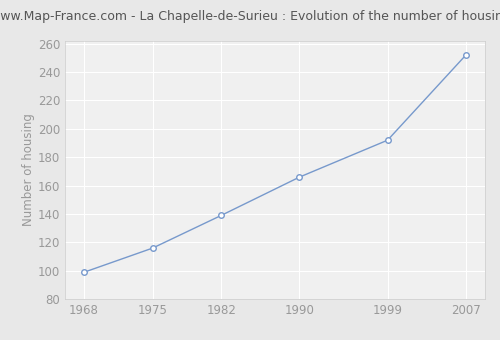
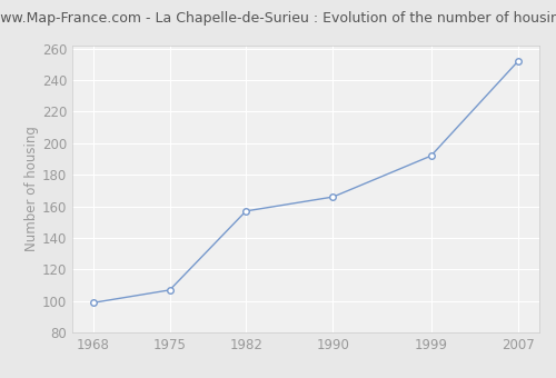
1975: 116 -> 107
1982: 139 -> 157
